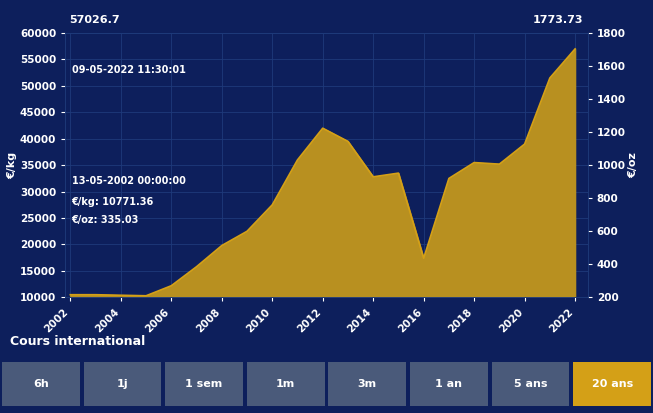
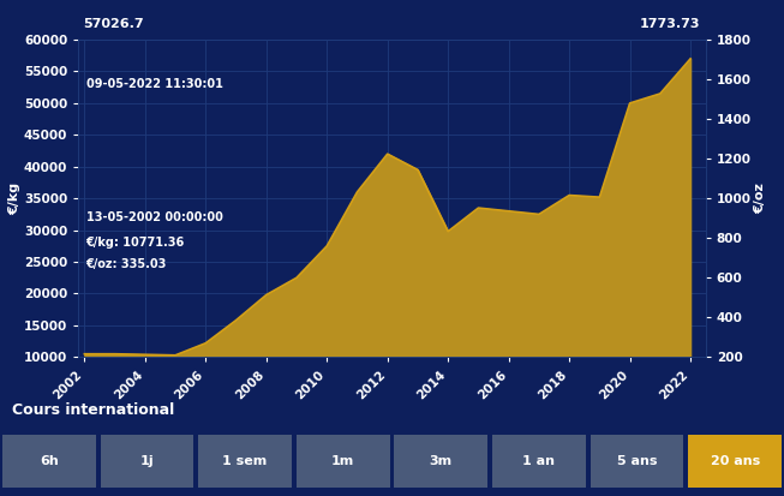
2014: 32800 -> 29800
2016: 17400 -> 33000
2020: 39000 -> 50000
